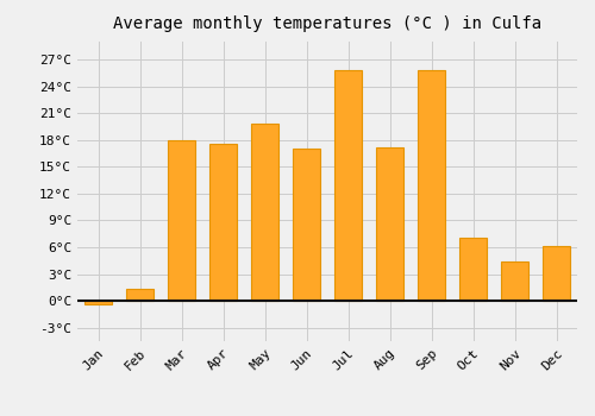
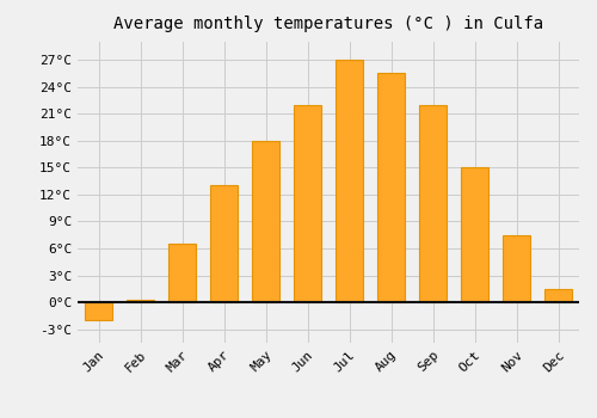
Jan: -0.4°C -> -2.0°C
Feb: 1.4°C -> 0.3°C
Mar: 18.0°C -> 6.5°C
Apr: 17.6°C -> 13.0°C
May: 19.8°C -> 18.0°C
Jun: 17.0°C -> 22.0°C
Jul: 25.8°C -> 27.0°C
Aug: 17.2°C -> 25.5°C
Sep: 25.8°C -> 22.0°C
Oct: 7.0°C -> 15.0°C
Nov: 4.4°C -> 7.5°C
Dec: 6.2°C -> 1.5°C
